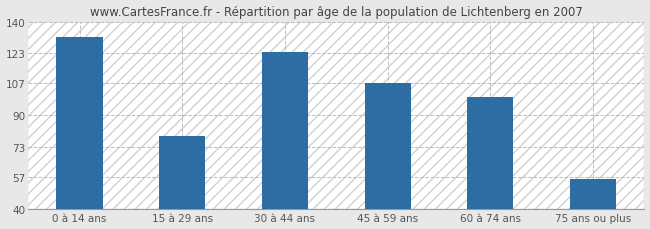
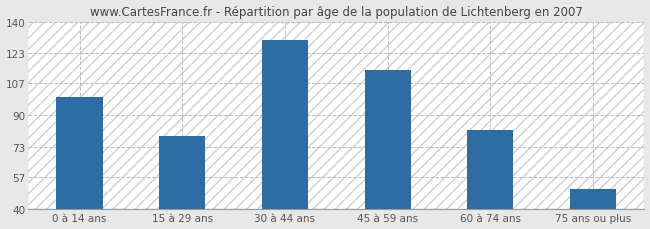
0 à 14 ans: 132 -> 100
30 à 44 ans: 124 -> 130
45 à 59 ans: 107 -> 114
60 à 74 ans: 100 -> 82
75 ans ou plus: 56 -> 51
